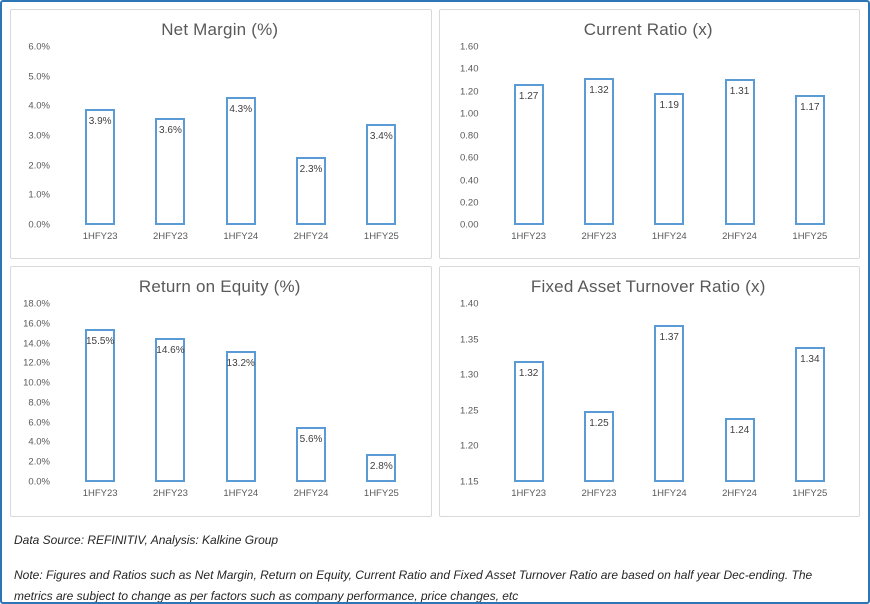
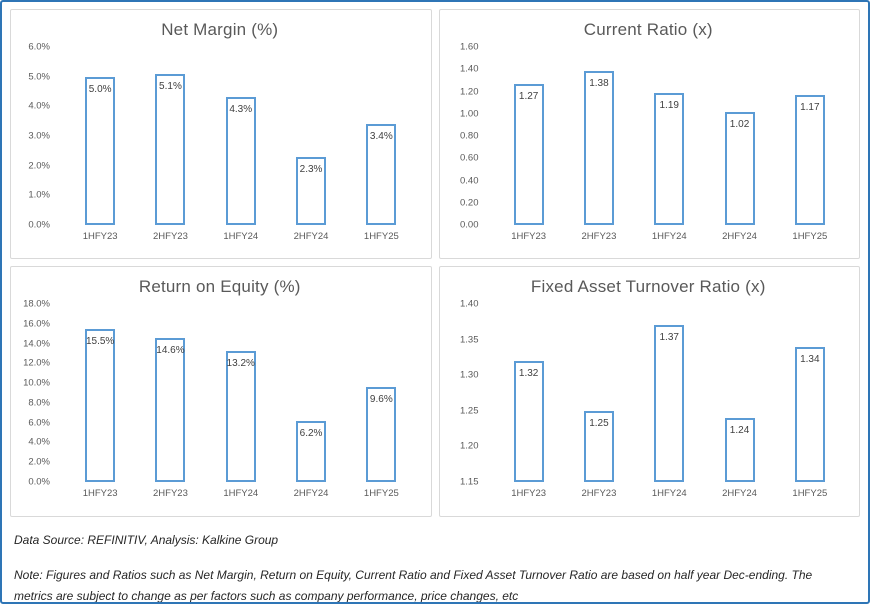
Net Margin (%)/1HFY23: 3.9% -> 5.0%
Net Margin (%)/2HFY23: 3.6% -> 5.1%
Current Ratio (x)/2HFY23: 1.32 -> 1.38
Current Ratio (x)/2HFY24: 1.31 -> 1.02
Return on Equity (%)/2HFY24: 5.6% -> 6.2%
Return on Equity (%)/1HFY25: 2.8% -> 9.6%
